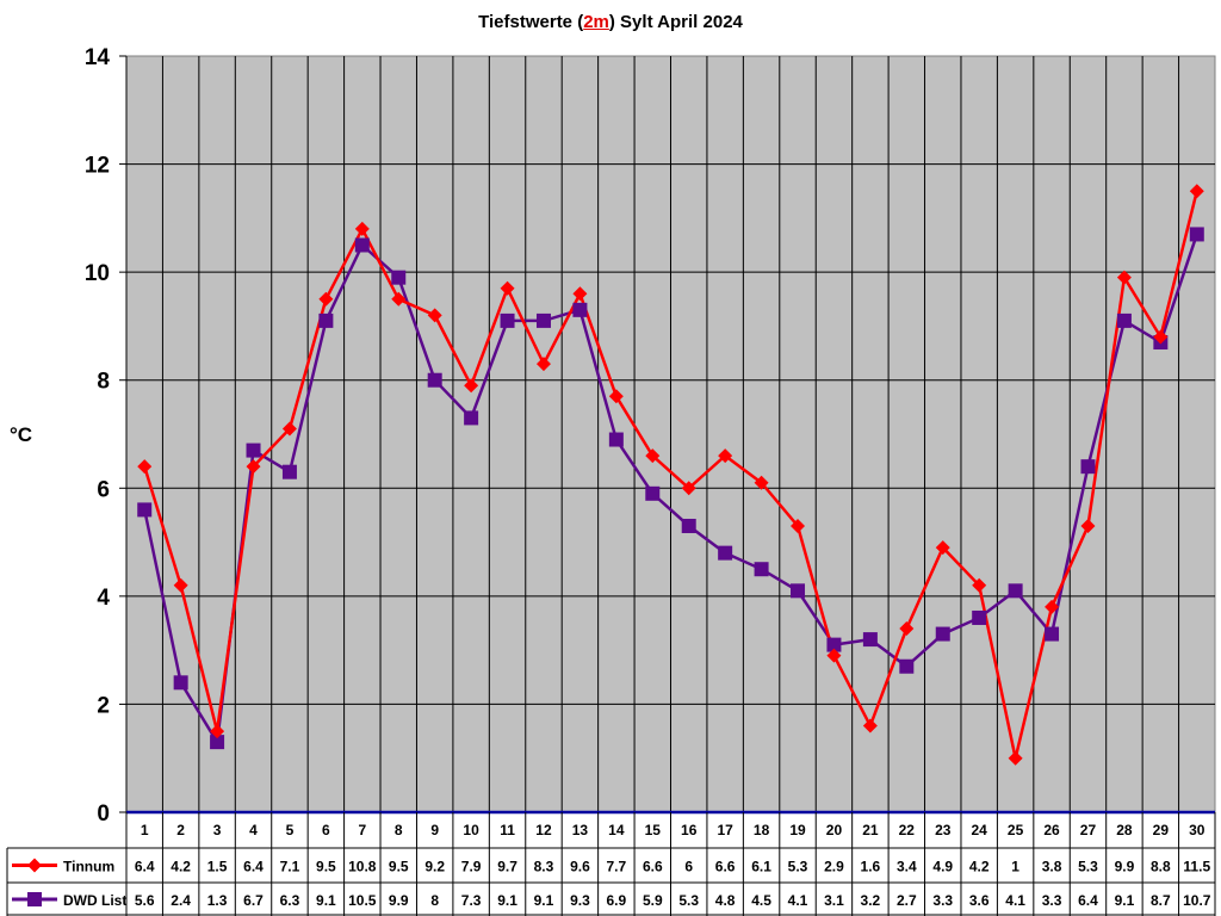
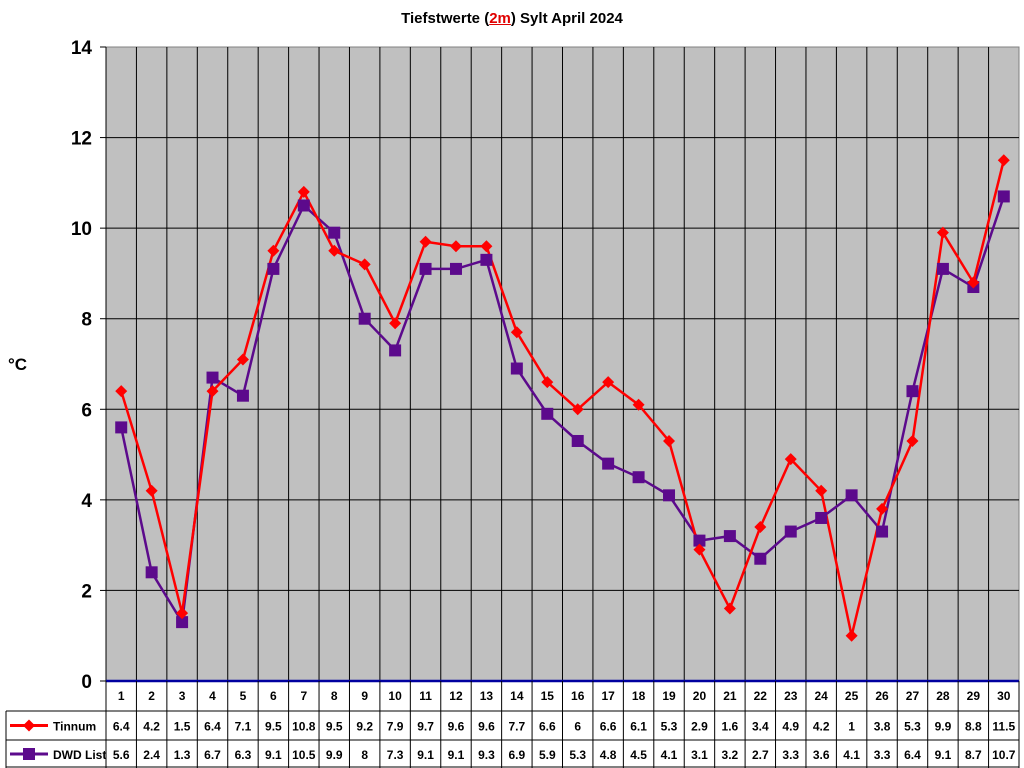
Tinnum/12: 8.3 -> 9.6
